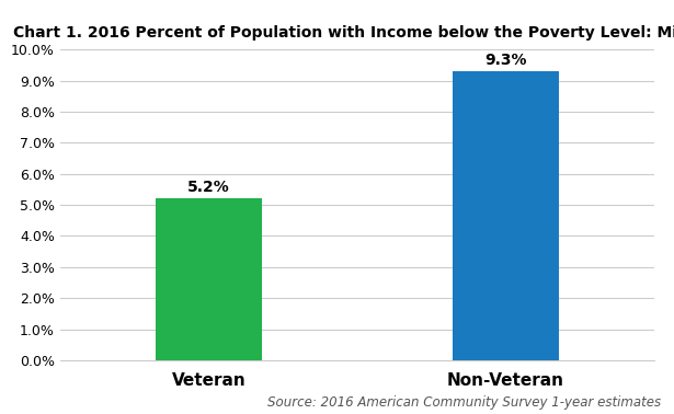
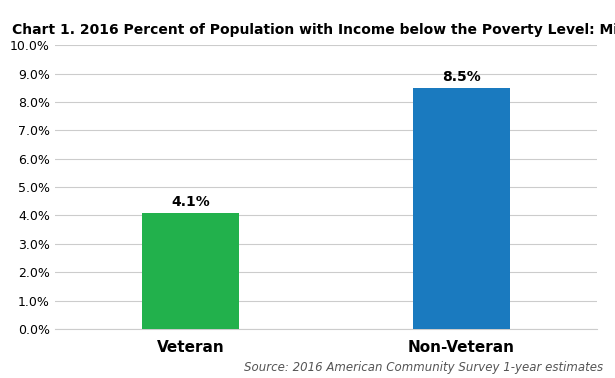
Veteran: 5.2% -> 4.1%
Non-Veteran: 9.3% -> 8.5%
